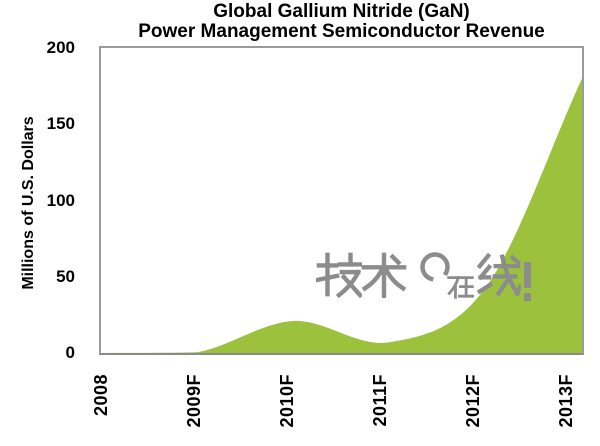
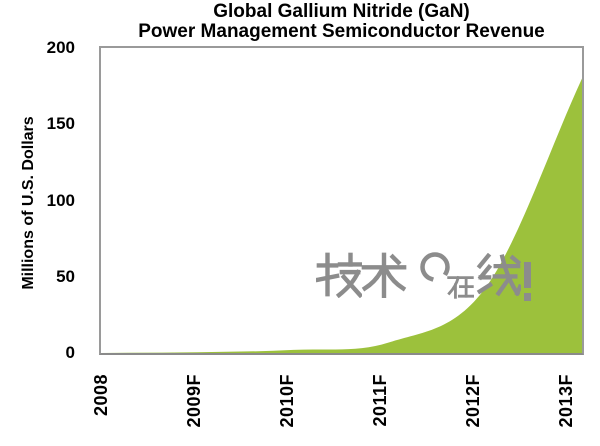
2010F: 21 -> 2
